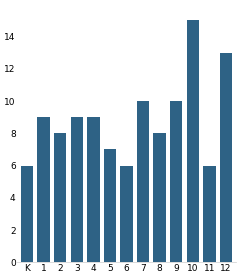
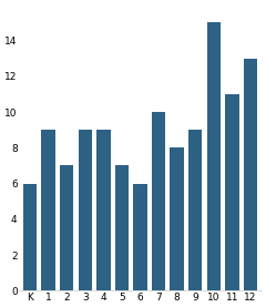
2: 8 -> 7
9: 10 -> 9
11: 6 -> 11
